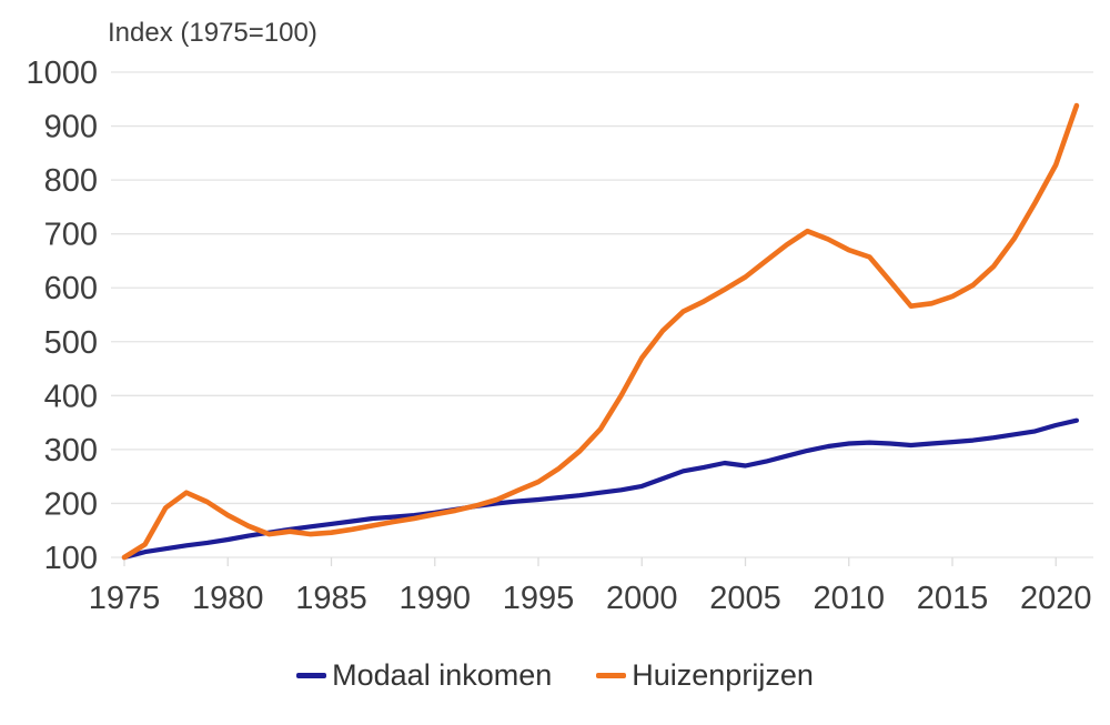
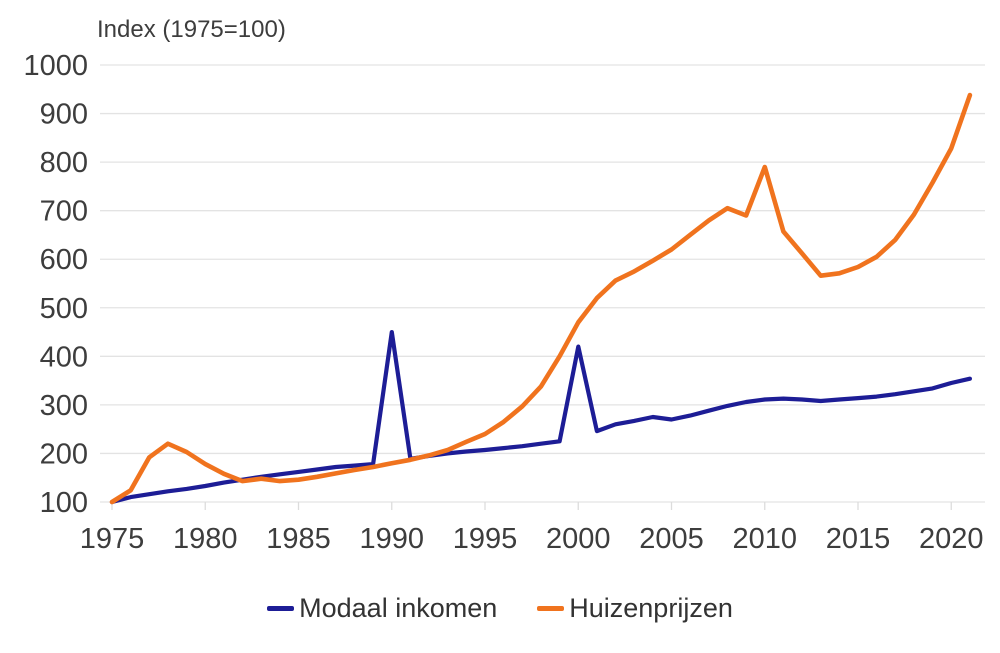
Modaal inkomen/1990: 180 -> 450
Modaal inkomen/2000: 230 -> 420
Huizenprijzen/2010: 670 -> 790
